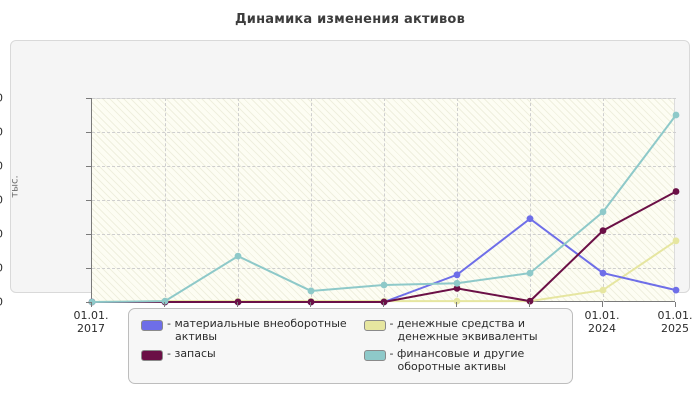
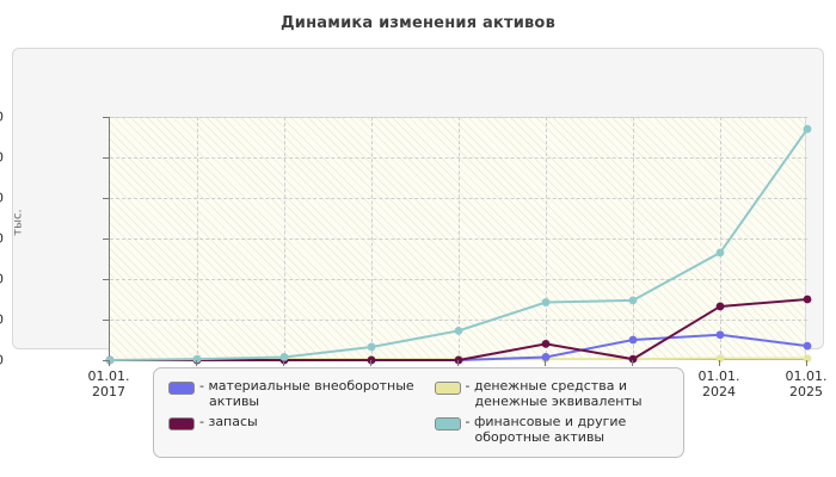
- финансовые и другие оборотные активы/01.01. 2019: 27000 -> 2000
- финансовые и другие оборотные активы/01.01. 2021: 10000 -> 14000
- материальные внеоборотные активы/01.01. 2022: 16000 -> 2000
- финансовые и другие оборотные активы/01.01. 2022: 11000 -> 28000
- материальные внеоборотные активы/01.01. 2023: 49000 -> 10000
- финансовые и другие оборотные активы/01.01. 2023: 17000 -> 30000
- материальные внеоборотные активы/01.01. 2024: 17000 -> 12000
- запасы/01.01. 2024: 42000 -> 26000
- денежные средства и денежные эквиваленты/01.01. 2024: 7000 -> 1000
- запасы/01.01. 2025: 65000 -> 30000
- денежные средства и денежные эквиваленты/01.01. 2025: 36000 -> 1000
- финансовые и другие оборотные активы/01.01. 2025: 110000 -> 114000
